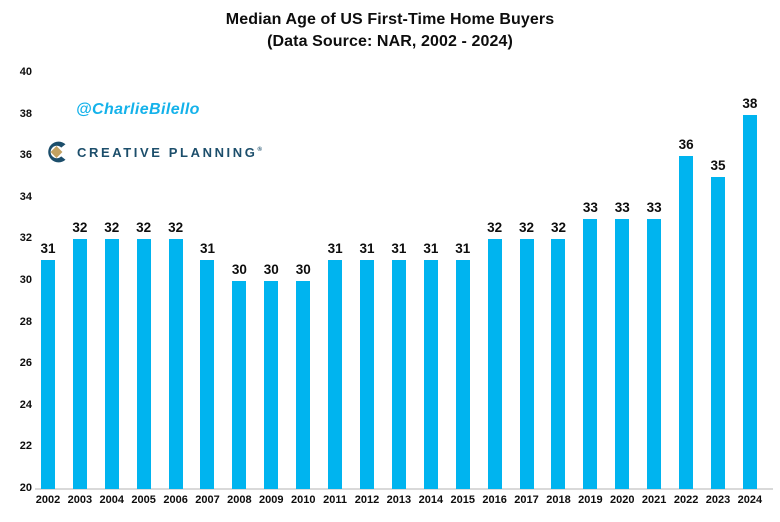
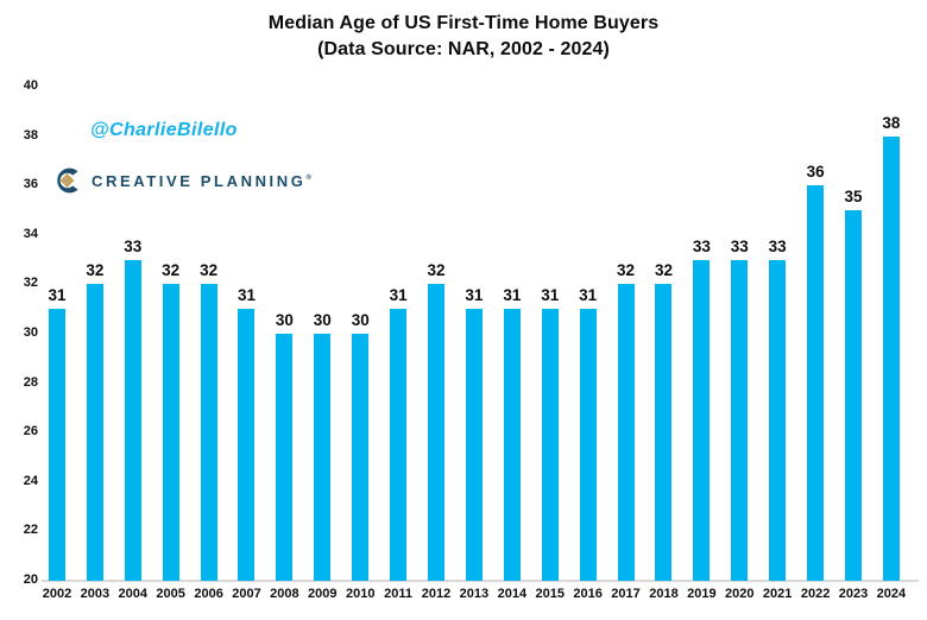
2004: 32 -> 33
2012: 31 -> 32
2016: 32 -> 31
